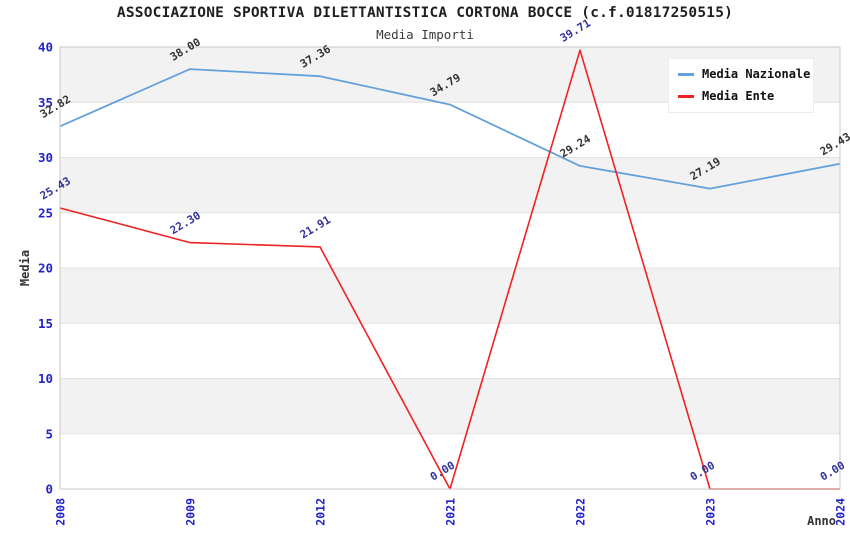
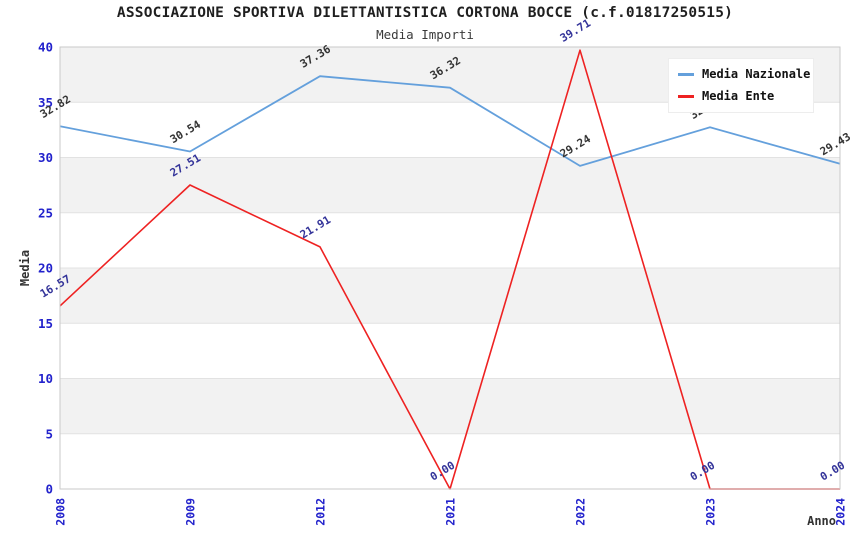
Media Ente/2008: 25.43 -> 16.57
Media Nazionale/2009: 38.00 -> 30.54
Media Ente/2009: 22.30 -> 27.51
Media Nazionale/2021: 34.79 -> 36.32
Media Nazionale/2023: 27.19 -> 32.73
